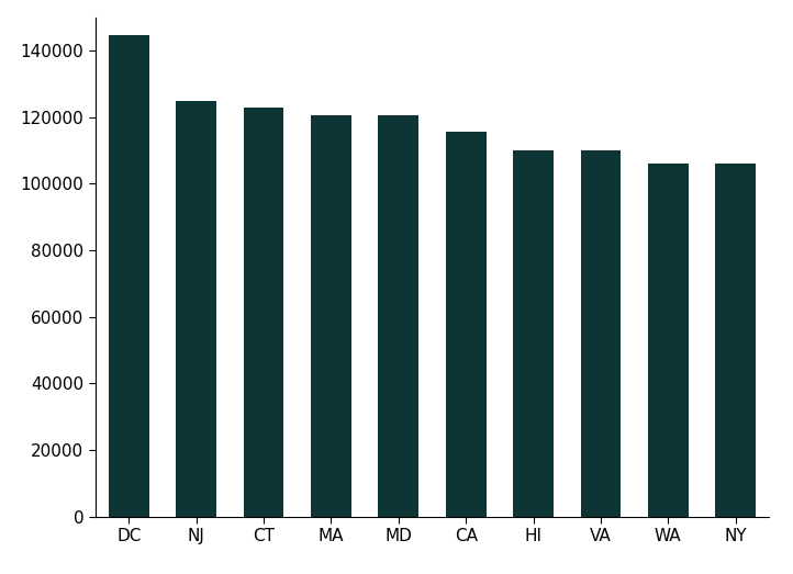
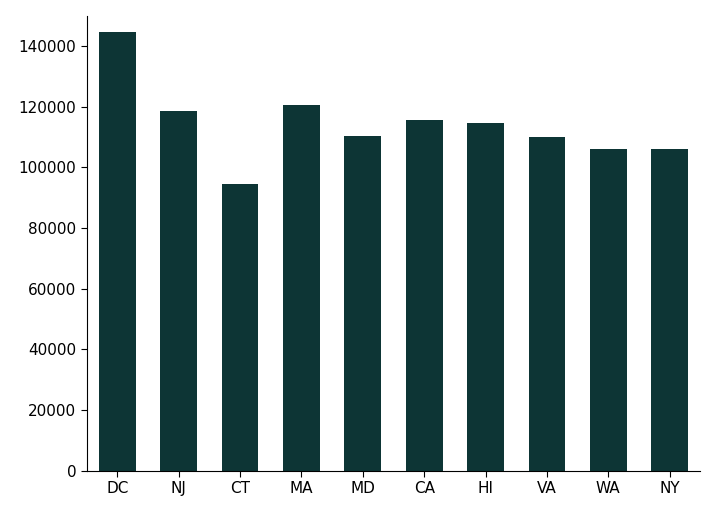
NJ: 125000 -> 118500
CT: 123000 -> 94500
MD: 120500 -> 110500
HI: 110000 -> 114500
